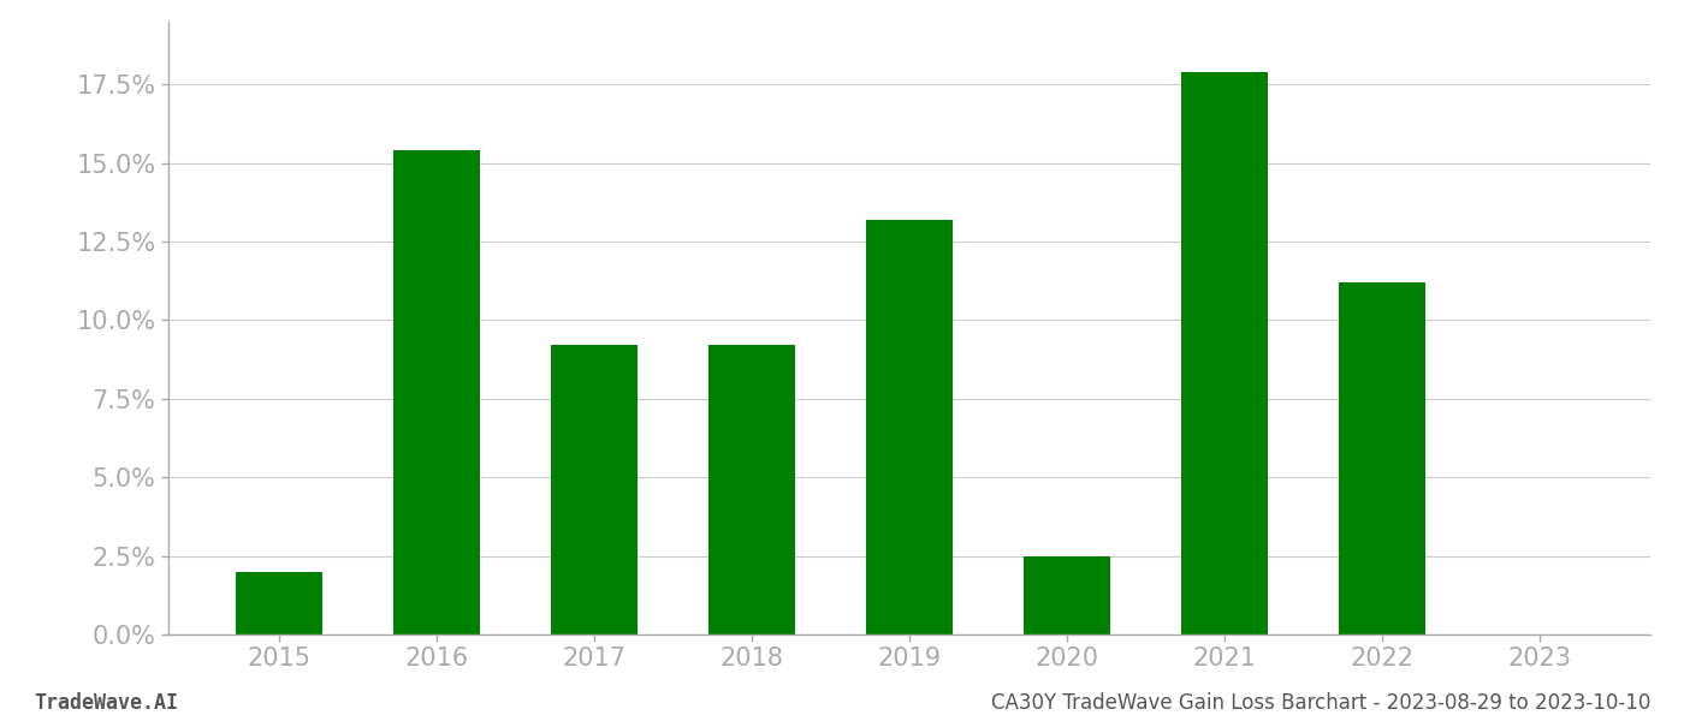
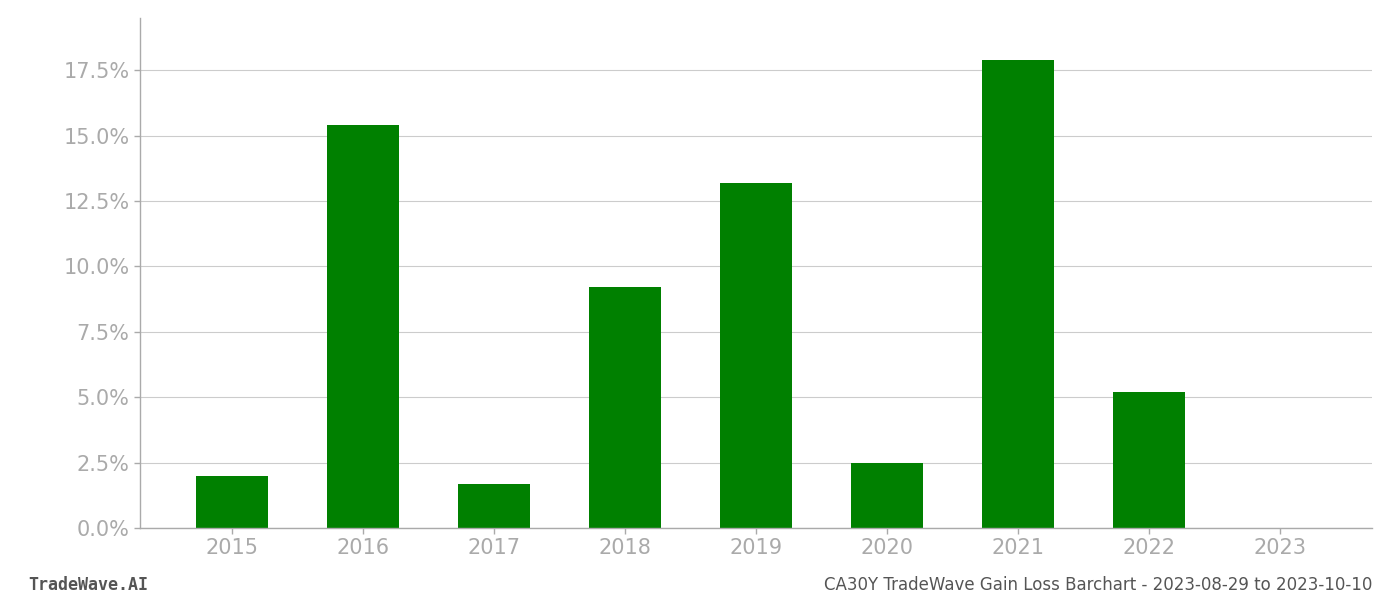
2017: 9.2% -> 1.7%
2022: 11.2% -> 5.2%
